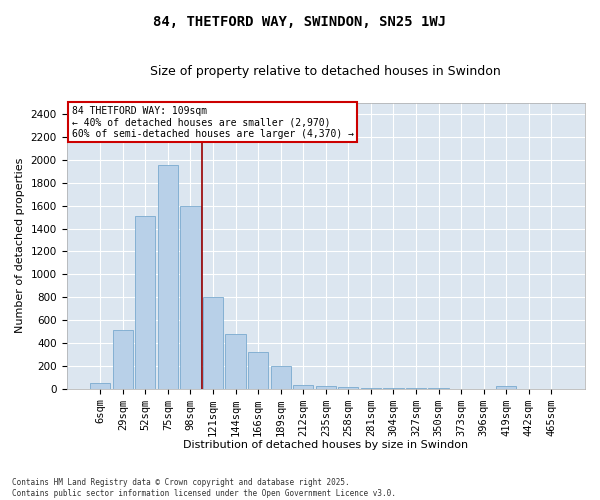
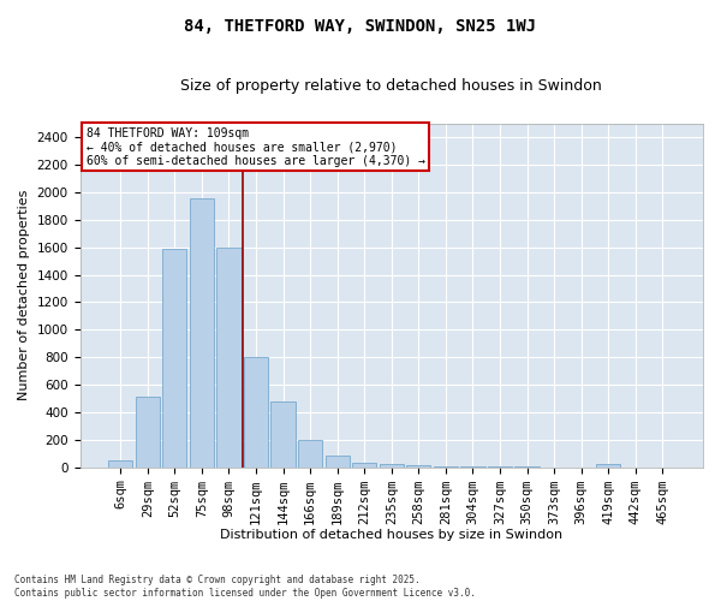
52sqm: 1510 -> 1590
166sqm: 320 -> 200
189sqm: 200 -> 80
